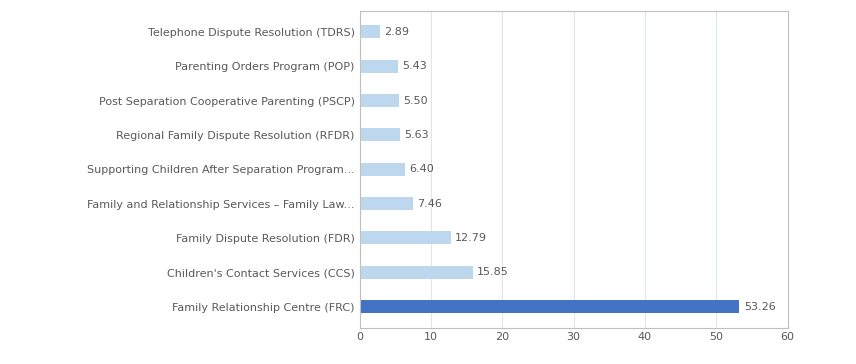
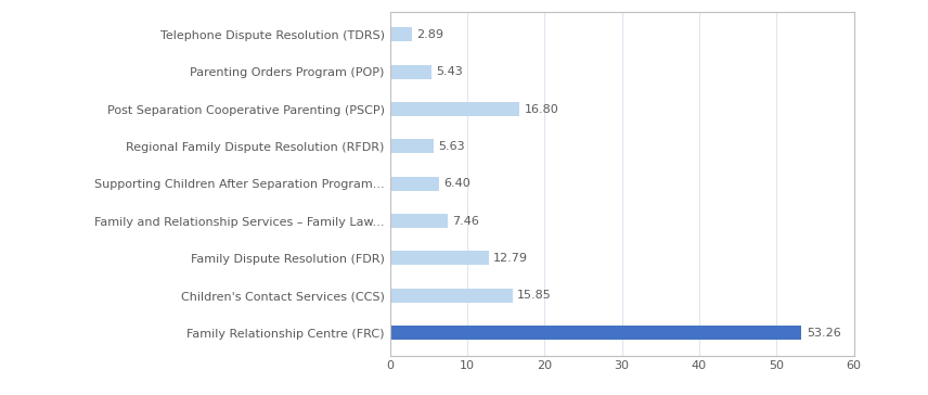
Post Separation Cooperative Parenting (PSCP): 5.50 -> 16.80
